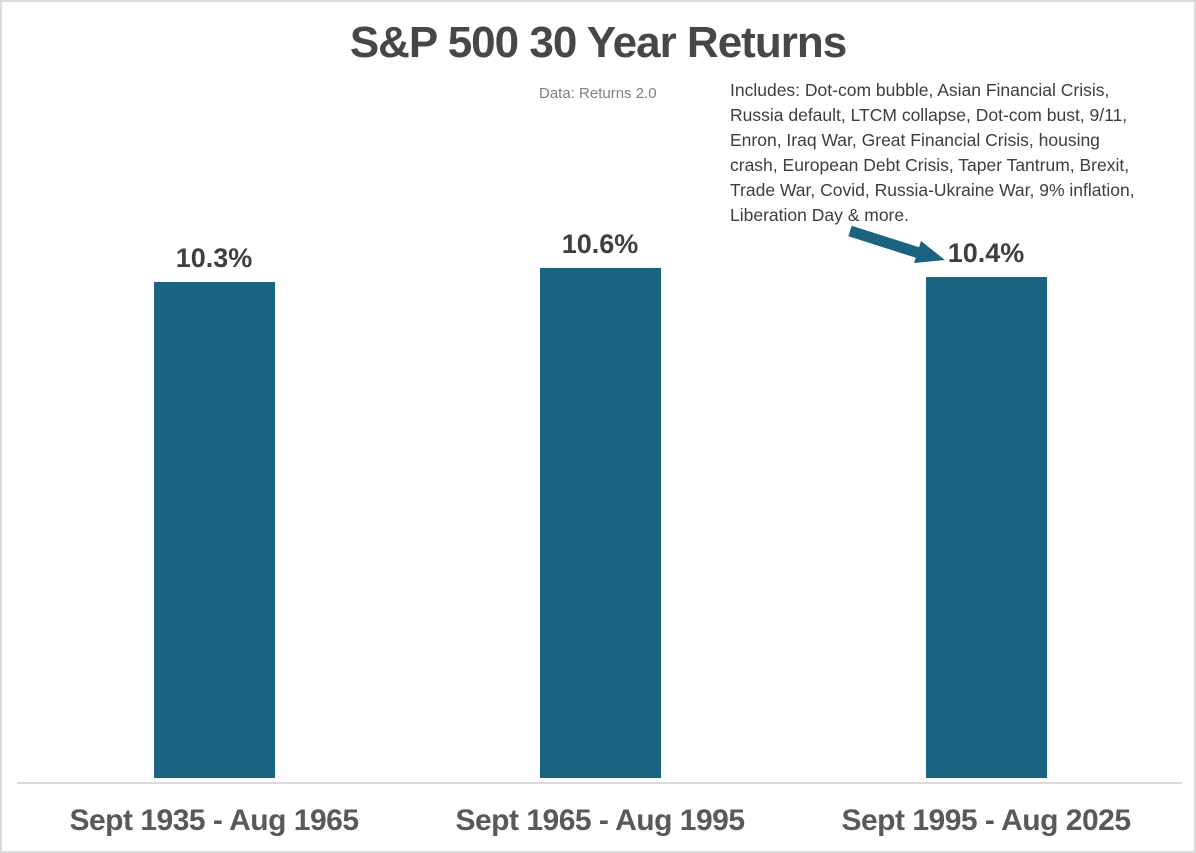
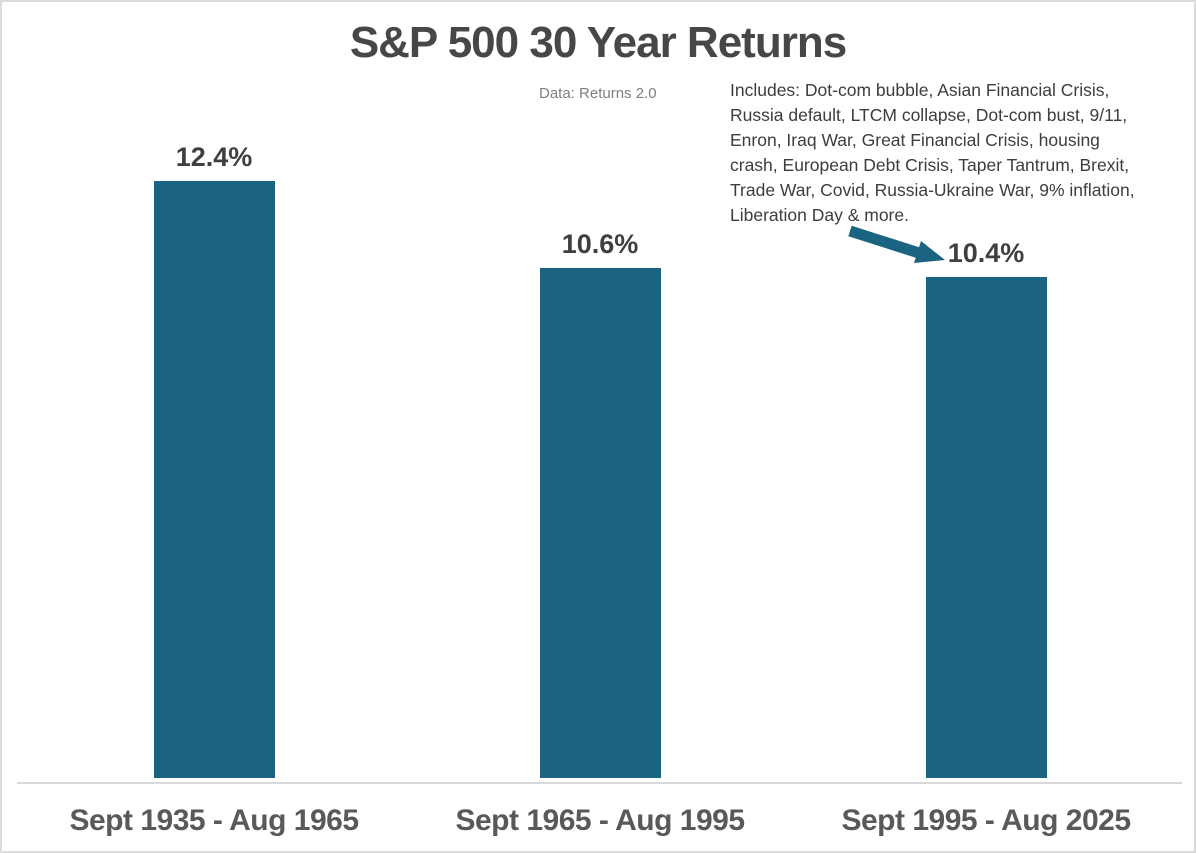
Sept 1935 - Aug 1965: 10.3% -> 12.4%
